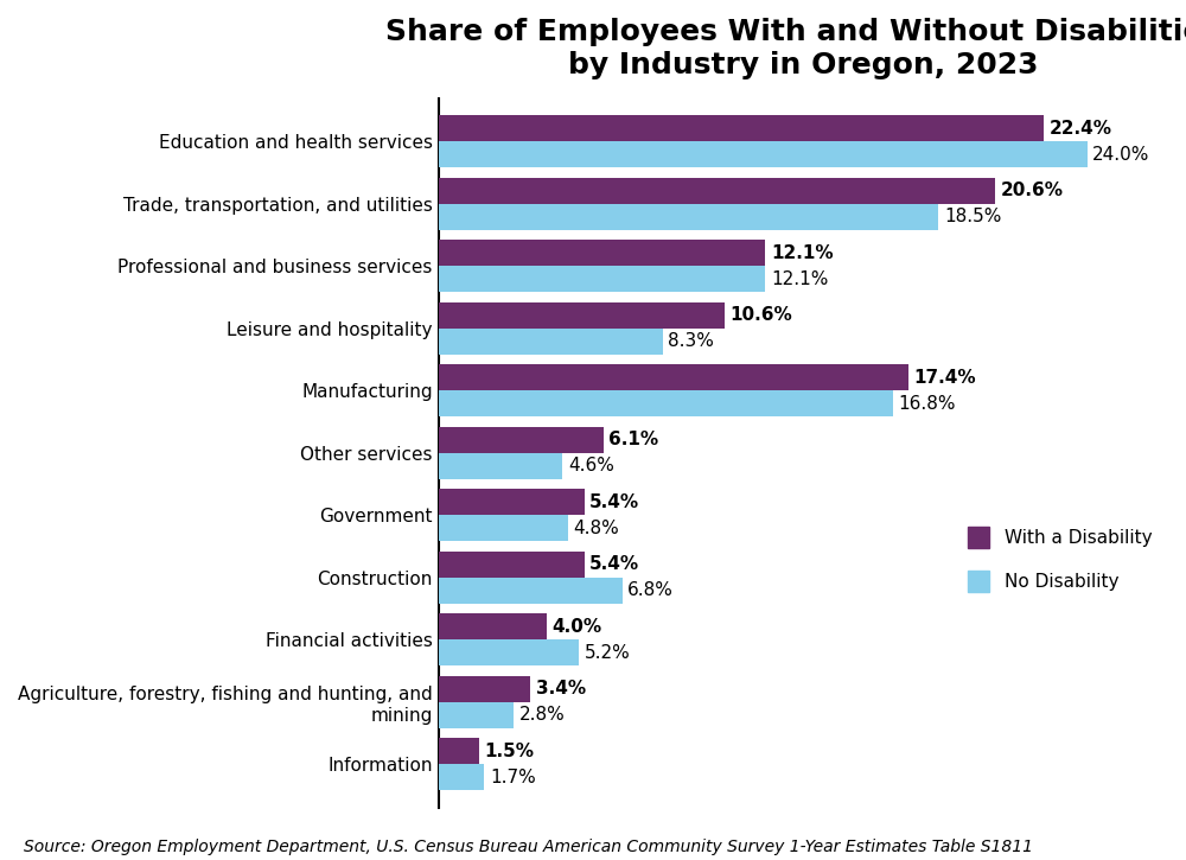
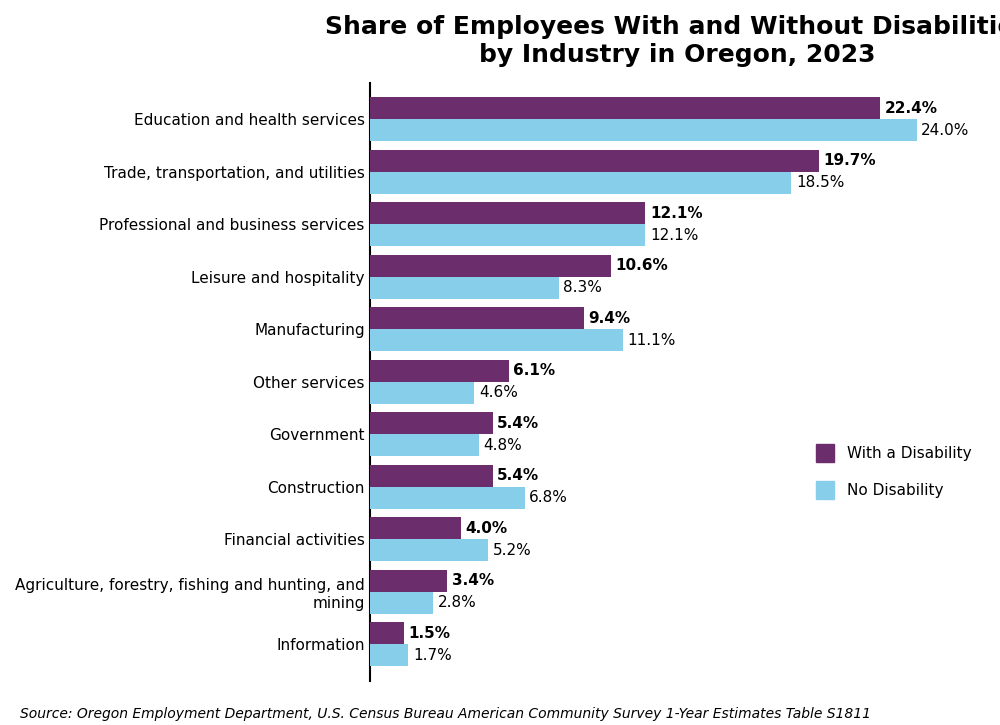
With a Disability/Trade, transportation, and utilities: 20.6% -> 19.7%
With a Disability/Manufacturing: 17.4% -> 9.4%
No Disability/Manufacturing: 16.8% -> 11.1%
